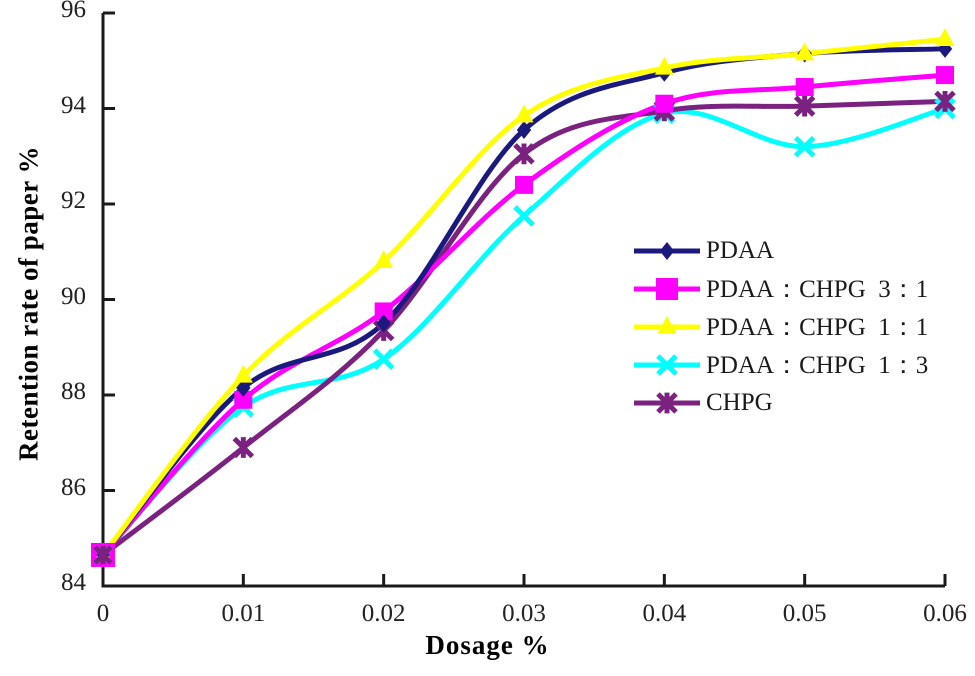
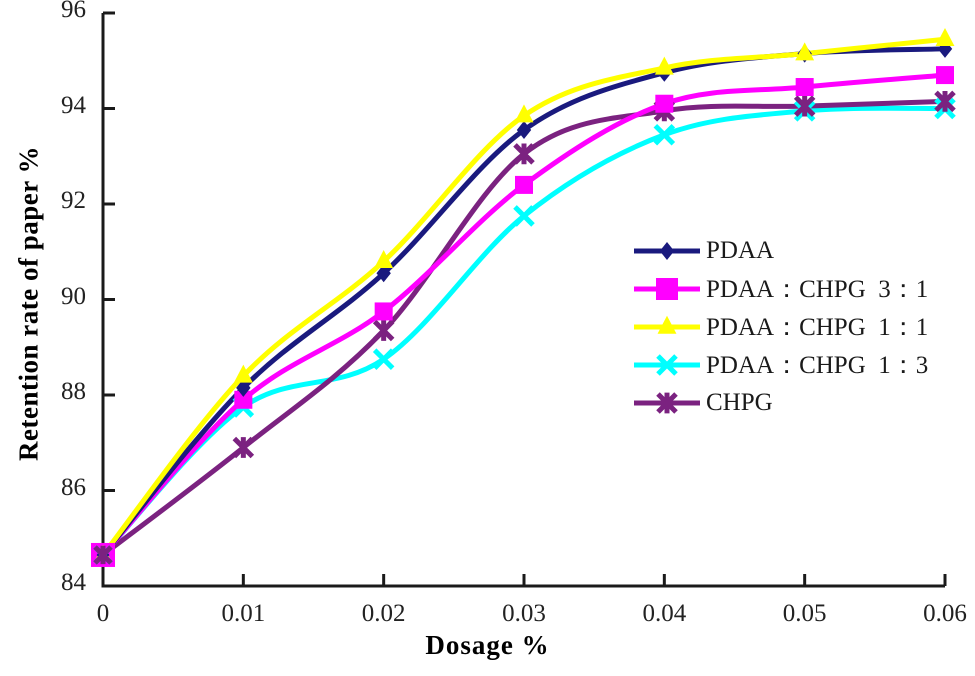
PDAA/0.02: 89.5 -> 90.5
PDAA：CHPG 1：3/0.04: 93.9 -> 93.5
PDAA：CHPG 1：3/0.05: 93.2 -> 94.0
